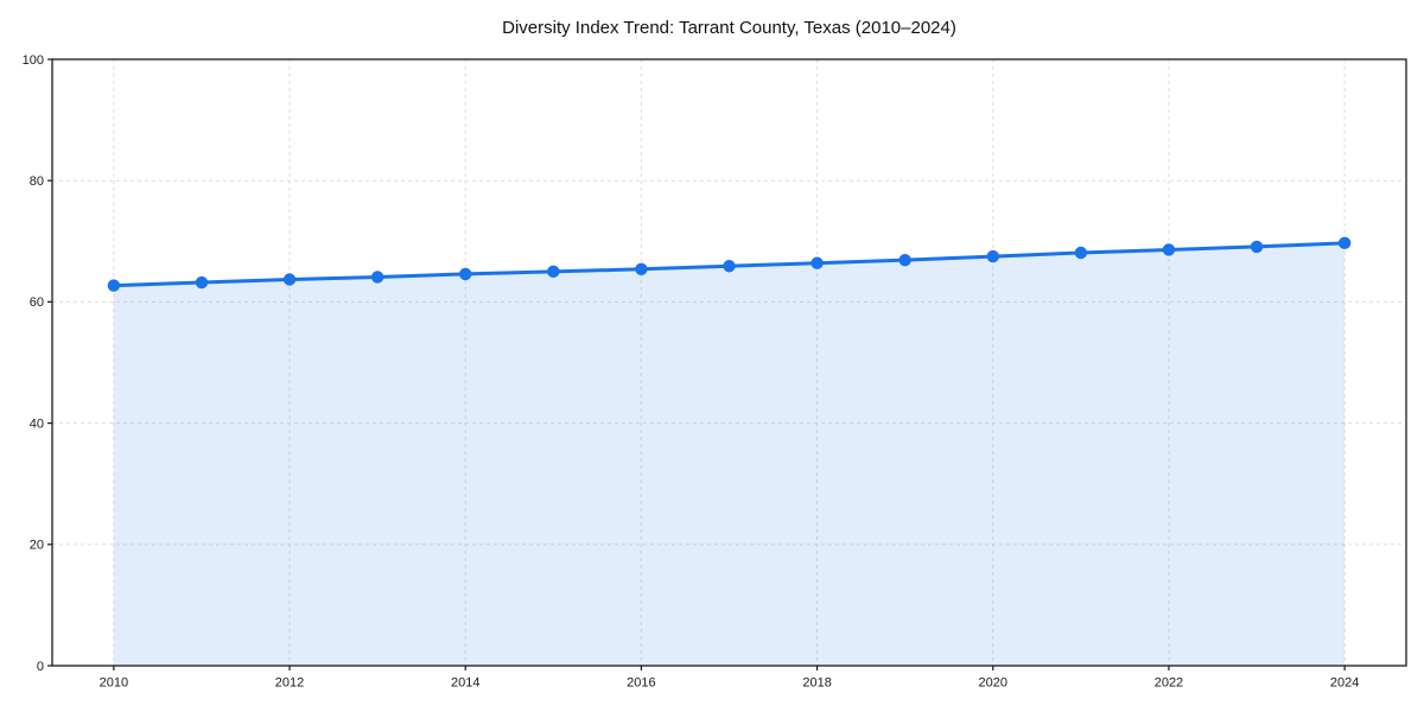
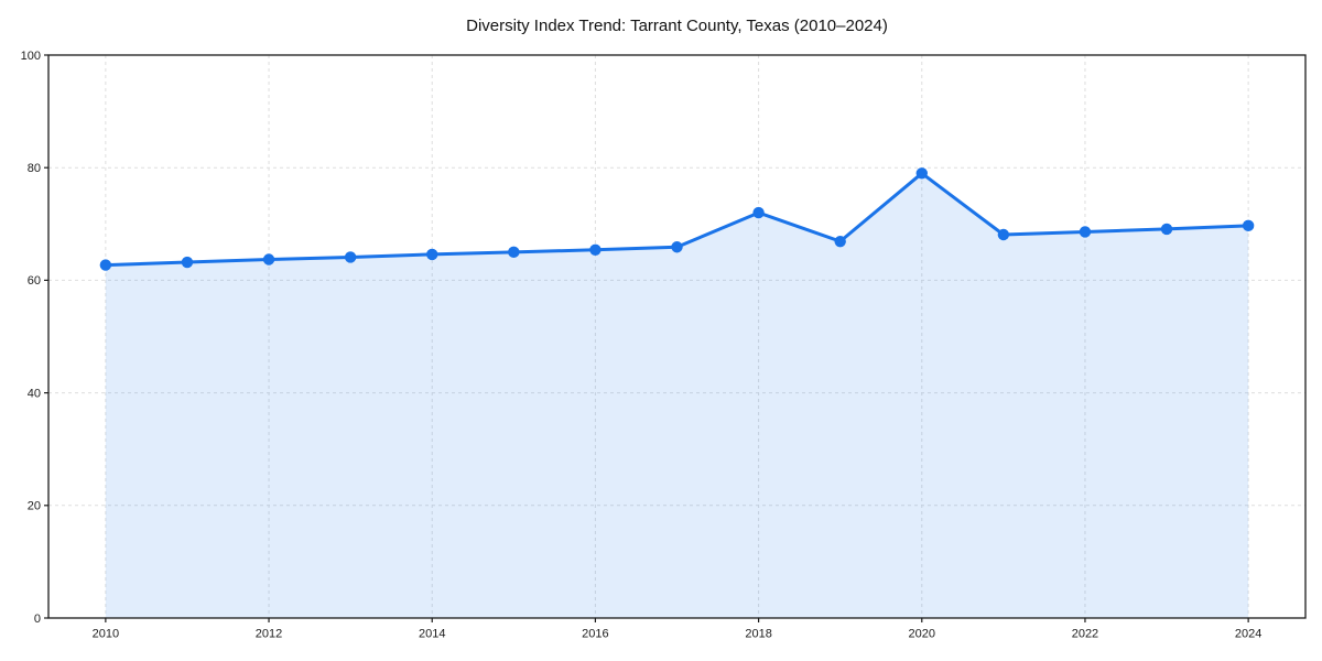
2018: 66 -> 72
2020: 68 -> 79
